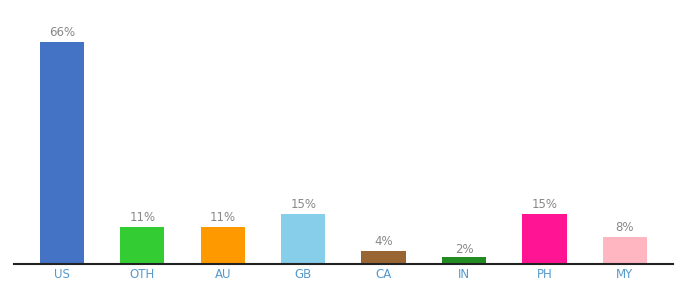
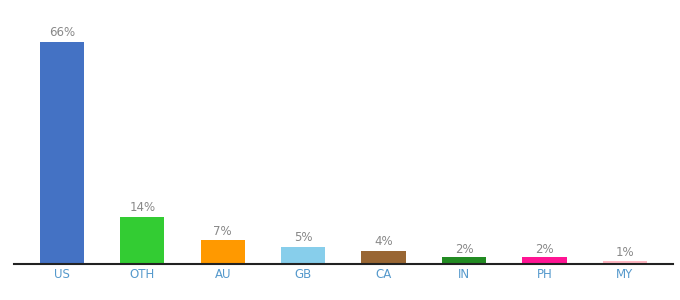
OTH: 11% -> 14%
AU: 11% -> 7%
GB: 15% -> 5%
PH: 15% -> 2%
MY: 8% -> 1%
